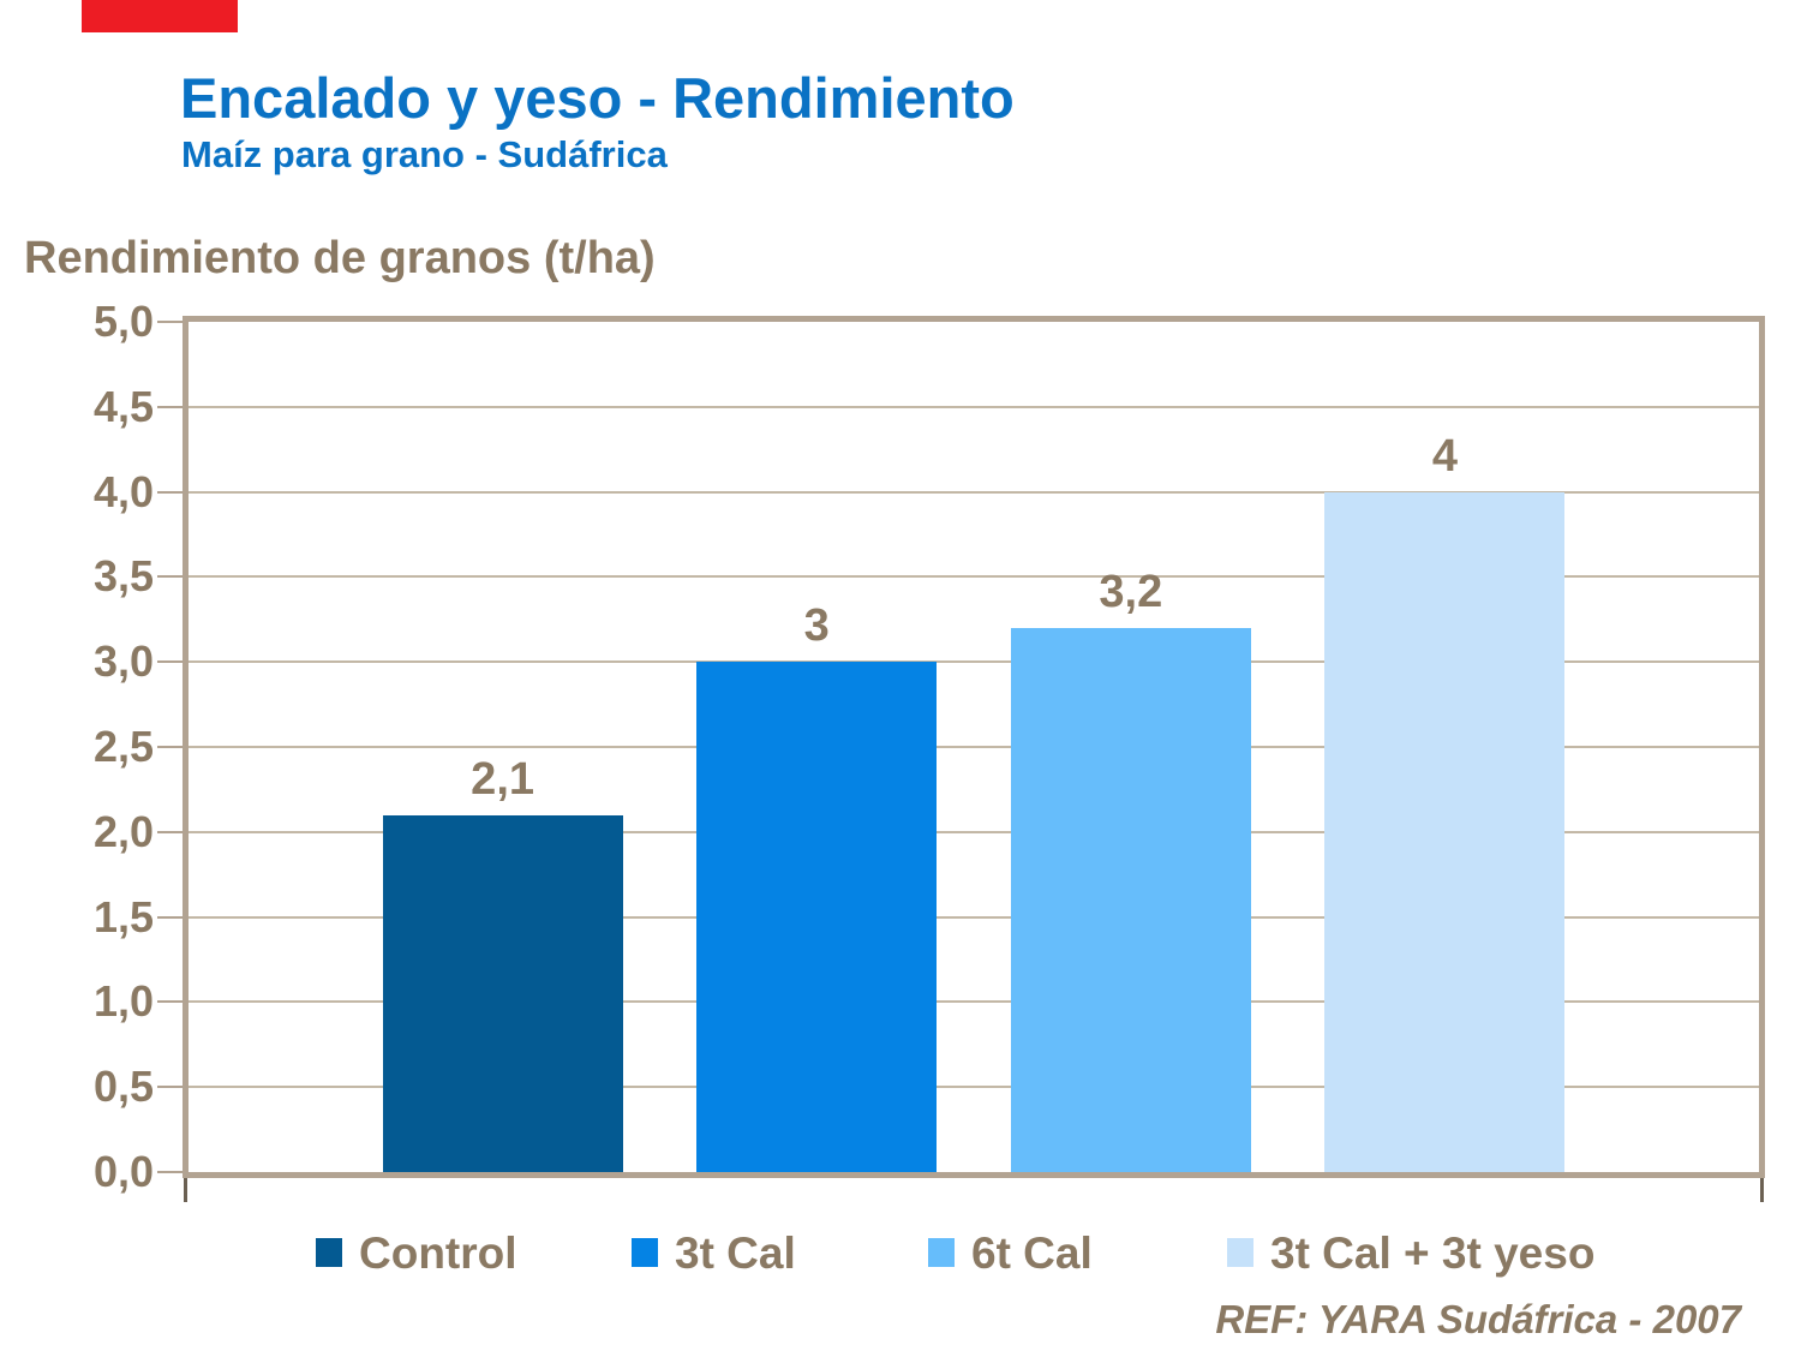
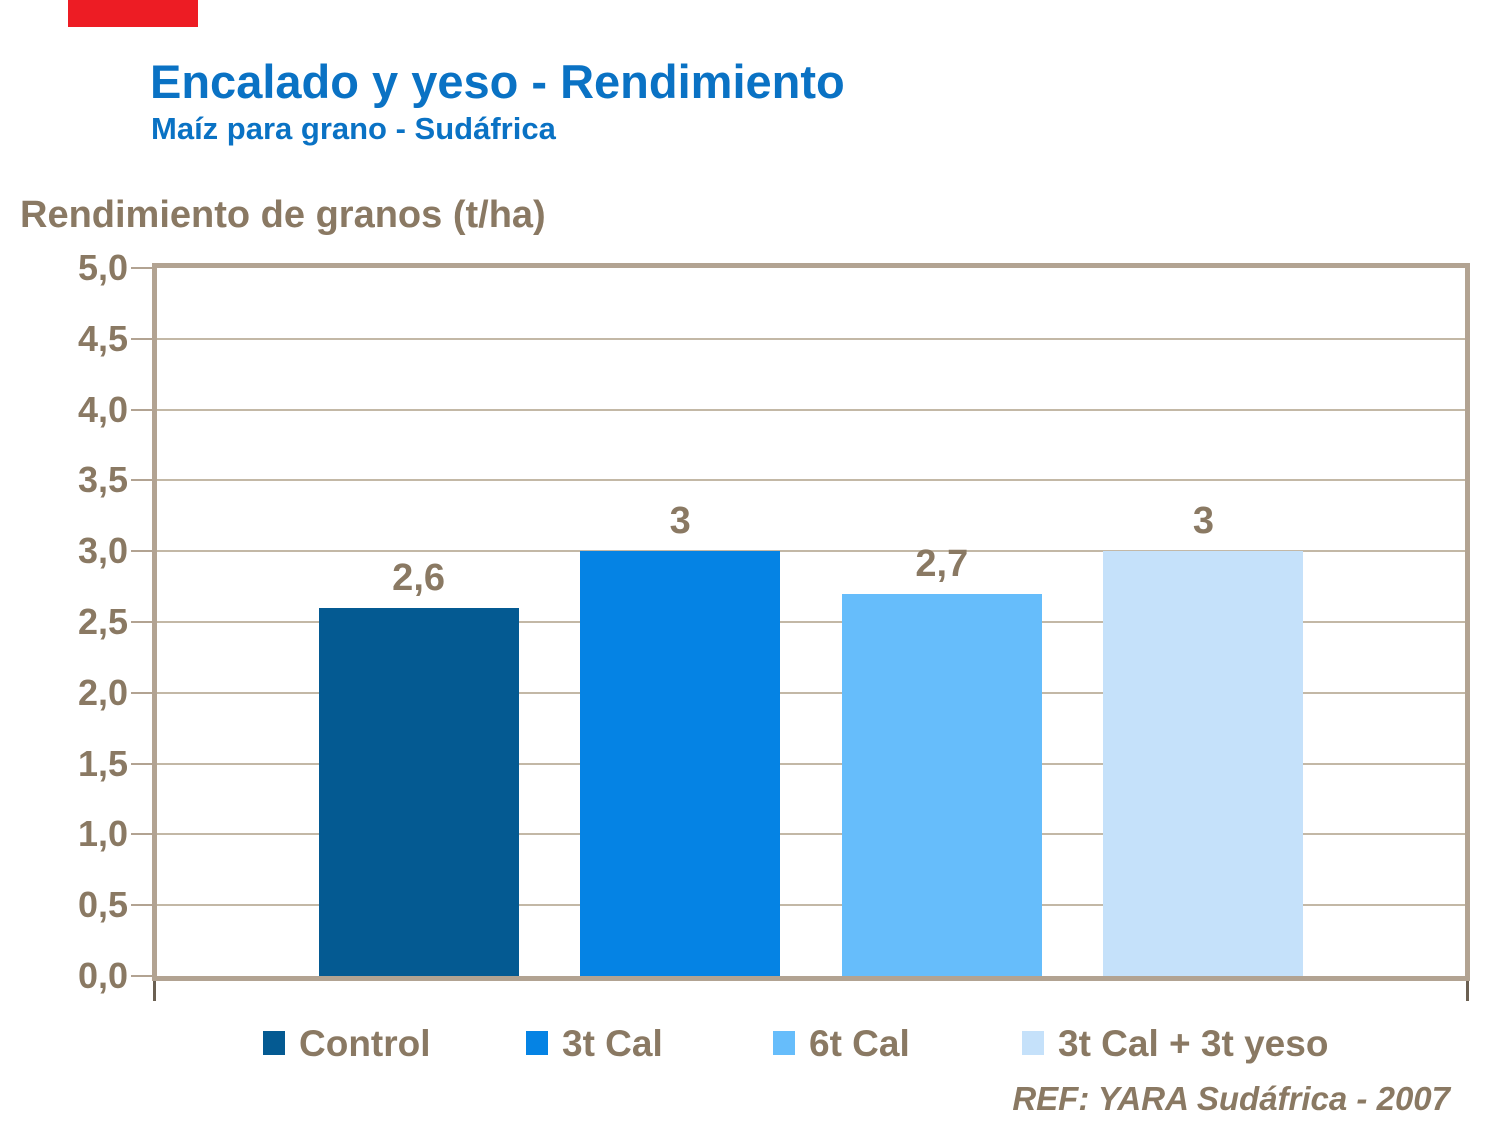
Control: 2,1 -> 2,6
6t Cal: 3,2 -> 2,7
3t Cal + 3t yeso: 4 -> 3
